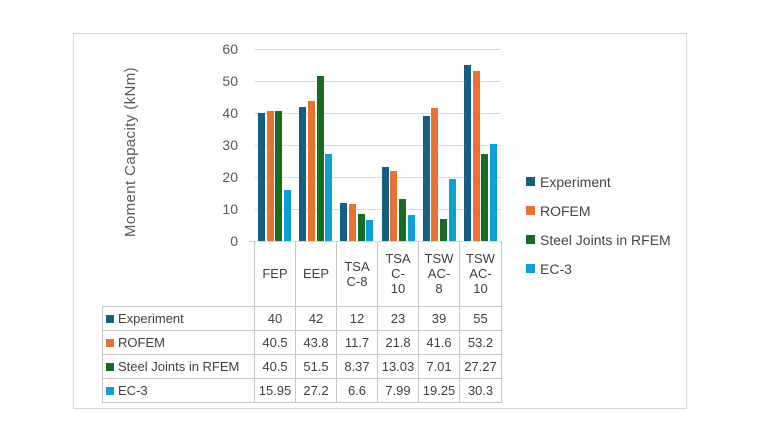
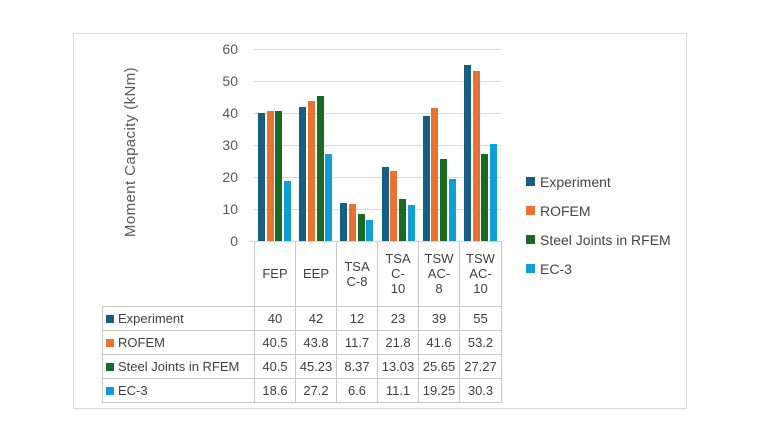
EC-3/FEP: 15.95 -> 18.6
Steel Joints in RFEM/EEP: 51.5 -> 45.23
EC-3/TSA C-10: 7.99 -> 11.1
Steel Joints in RFEM/TSW AC-8: 7.01 -> 25.65
